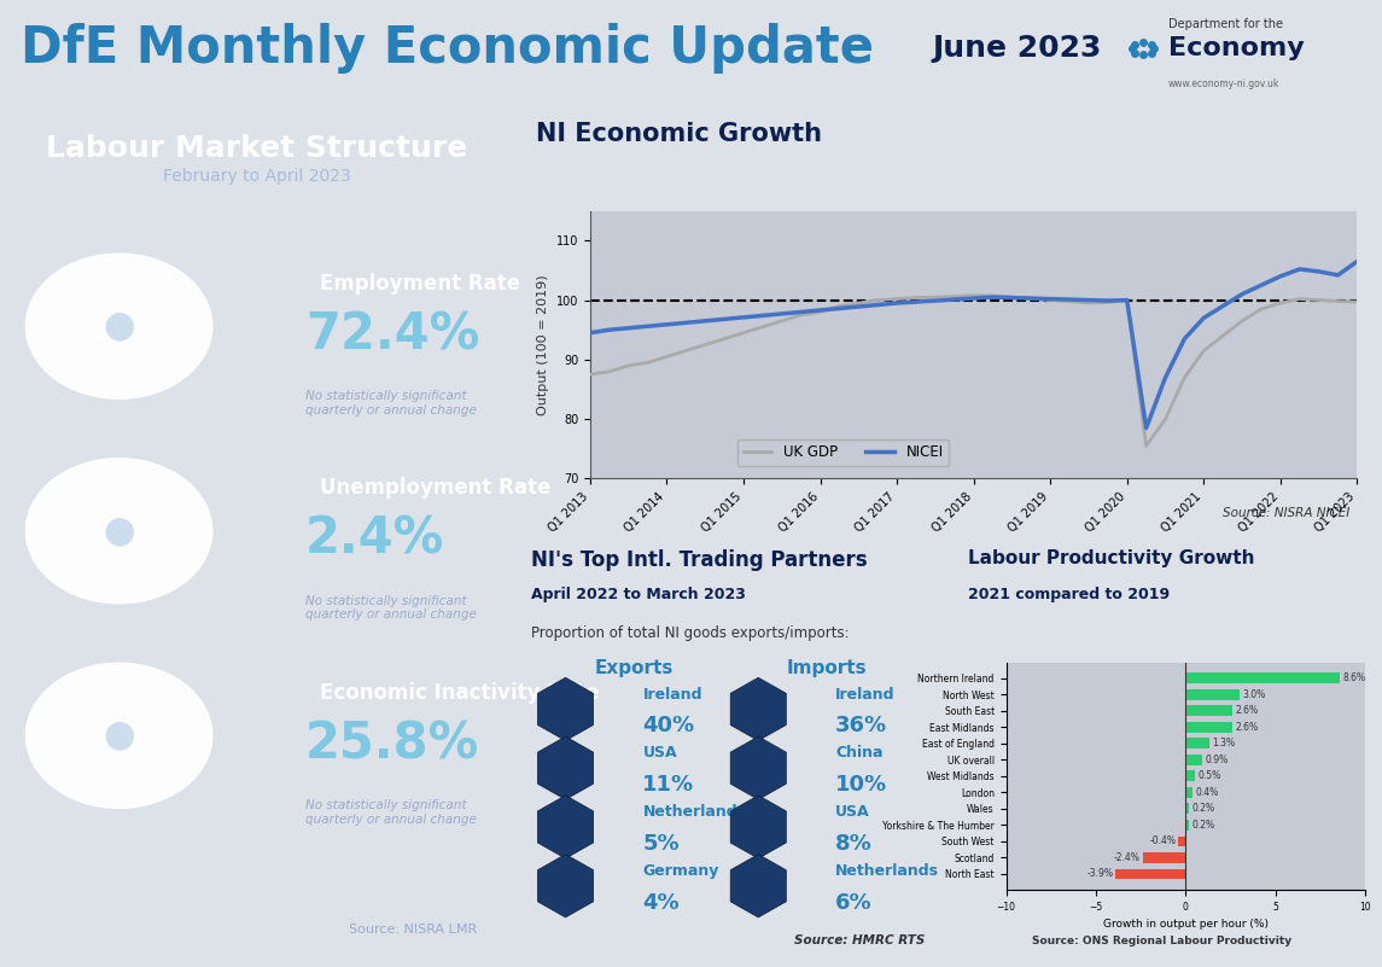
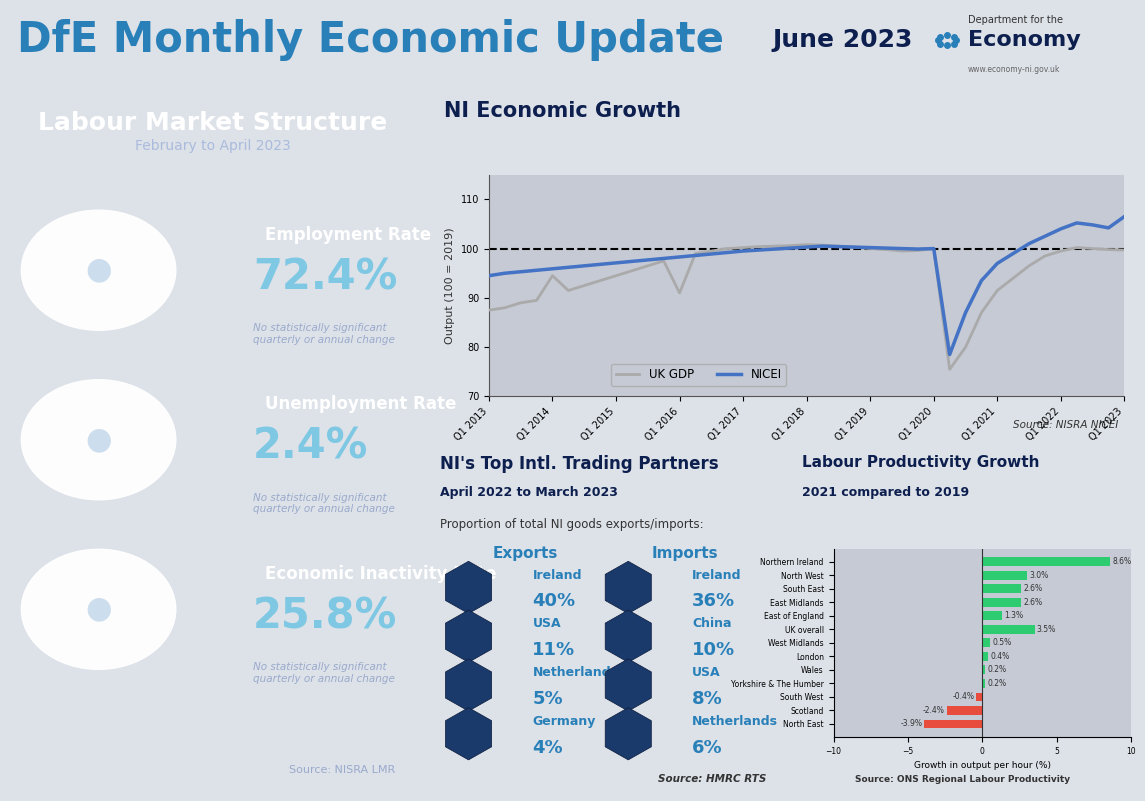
UK GDP/Q1 2014: 90.5 -> 94.5
UK GDP/Q1 2016: 98.0 -> 91.0
UK overall: 0.9% -> 3.5%
